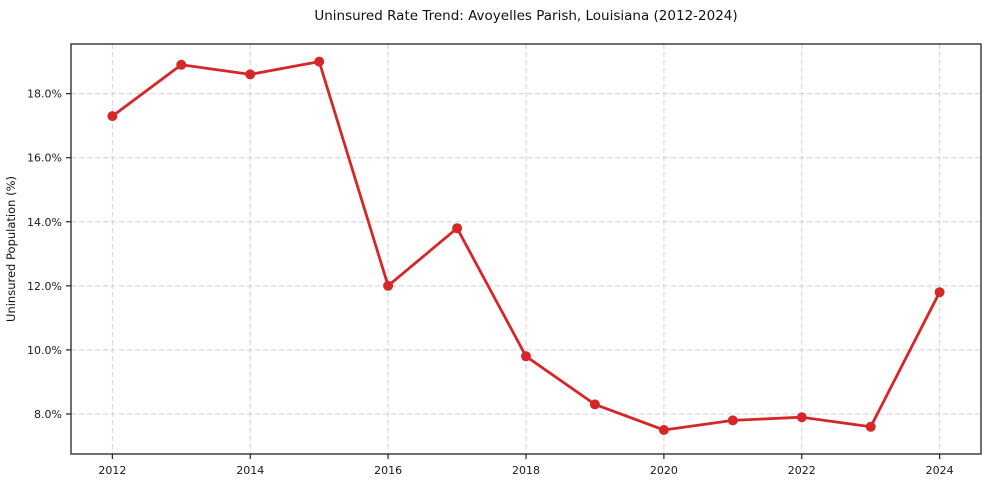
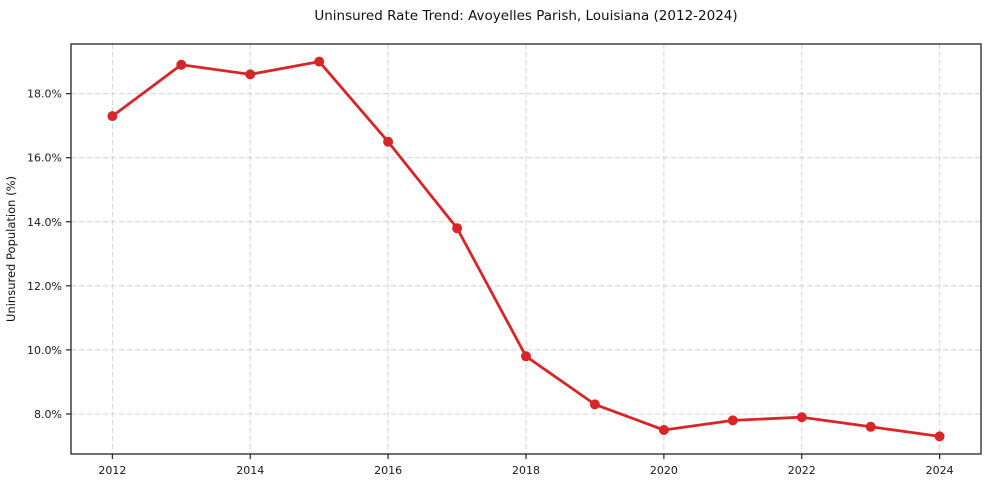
2016: 12.0% -> 16.5%
2024: 11.8% -> 7.3%
